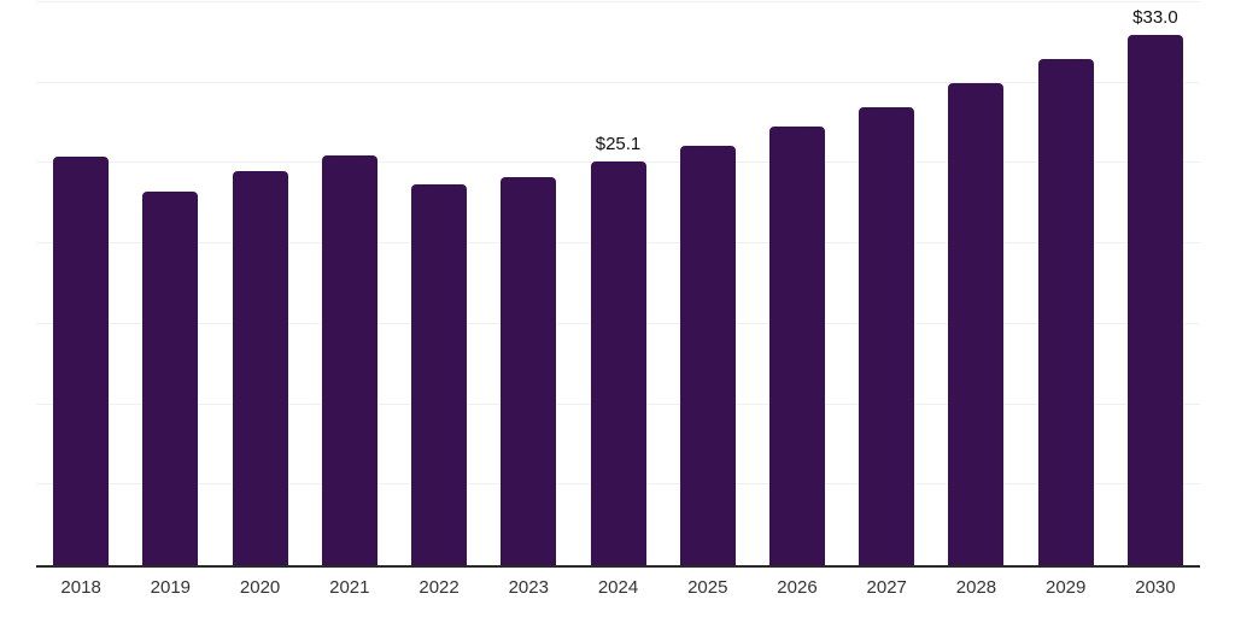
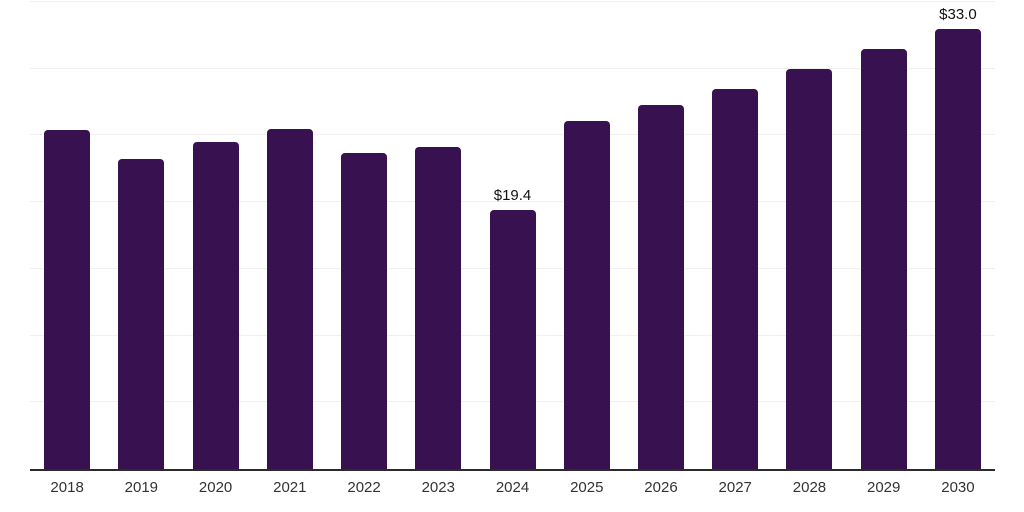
2024: $25.1 -> $19.4
